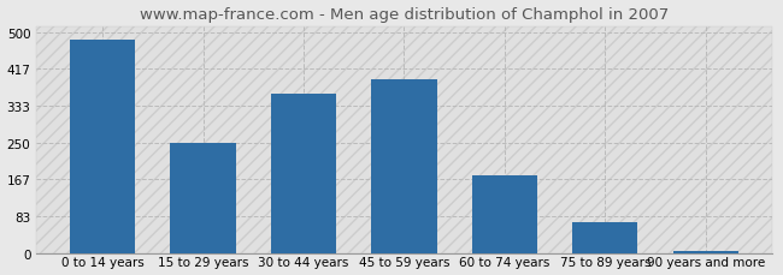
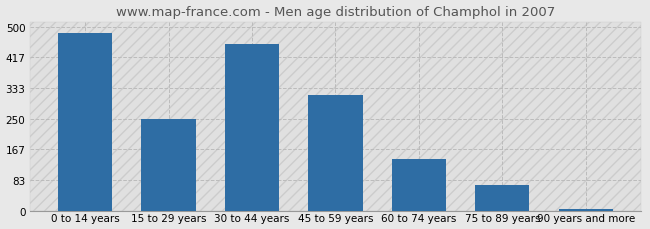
30 to 44 years: 360 -> 455
45 to 59 years: 395 -> 315
60 to 74 years: 175 -> 140
